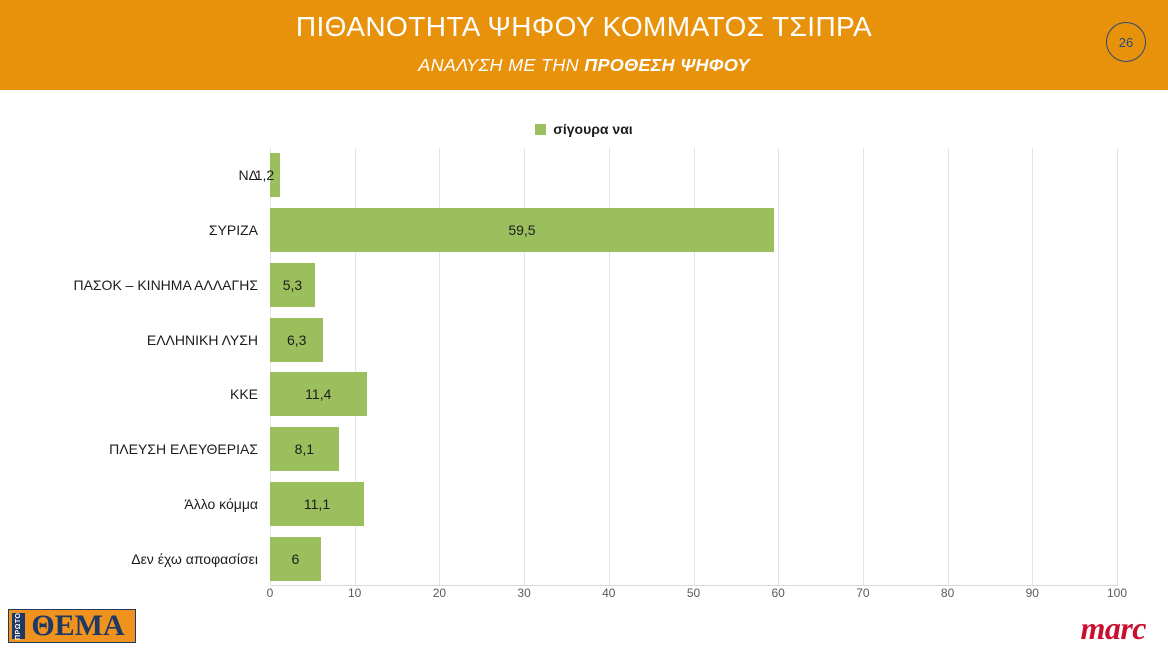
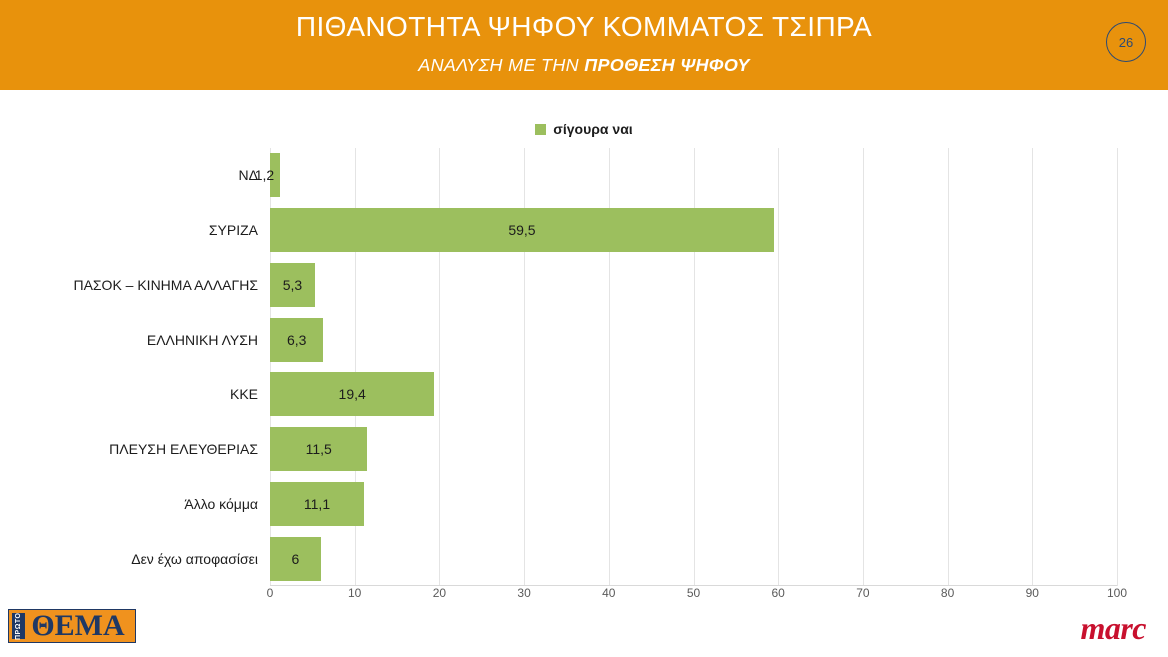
ΚΚΕ: 11,4 -> 19,4
ΠΛΕΥΣΗ ΕΛΕΥΘΕΡΙΑΣ: 8,1 -> 11,5
